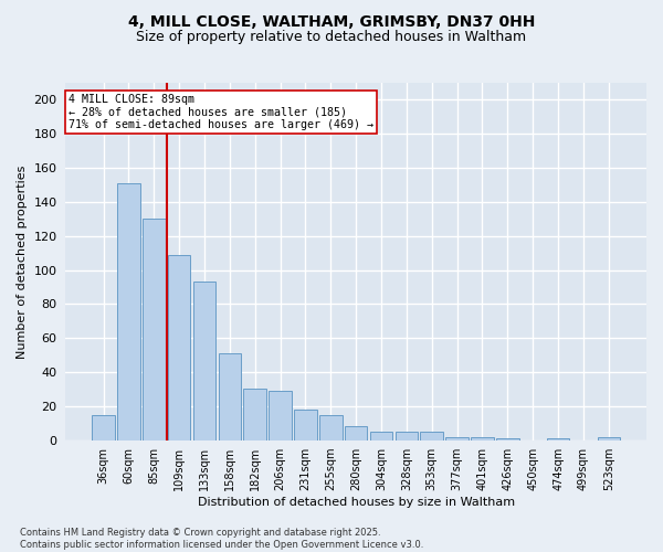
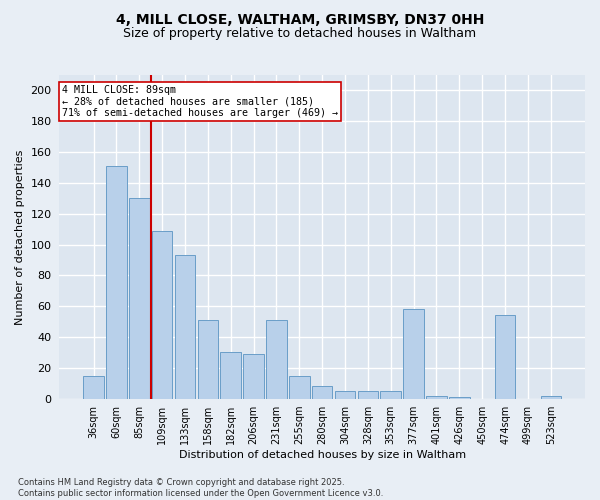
231sqm: 18 -> 51
377sqm: 2 -> 58
474sqm: 1 -> 54
